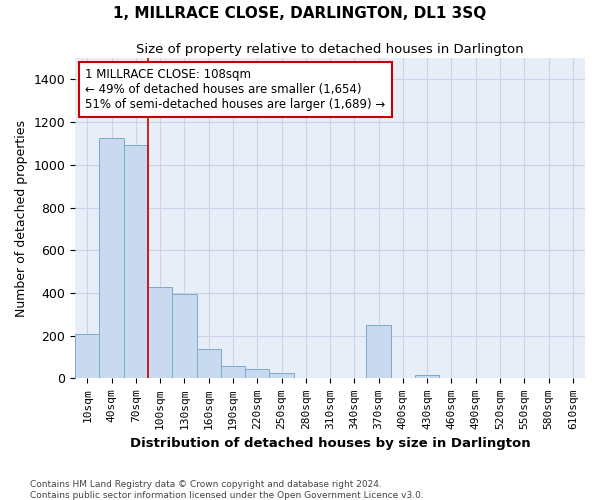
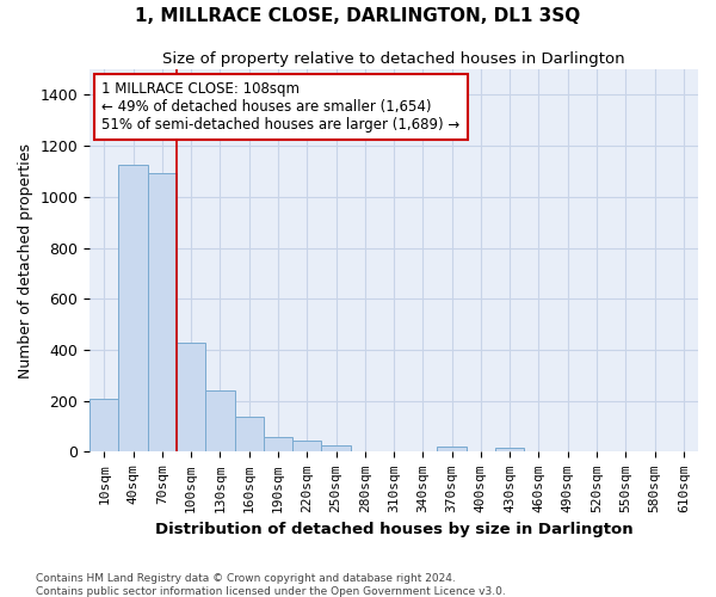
130sqm: 395 -> 240
370sqm: 250 -> 20
